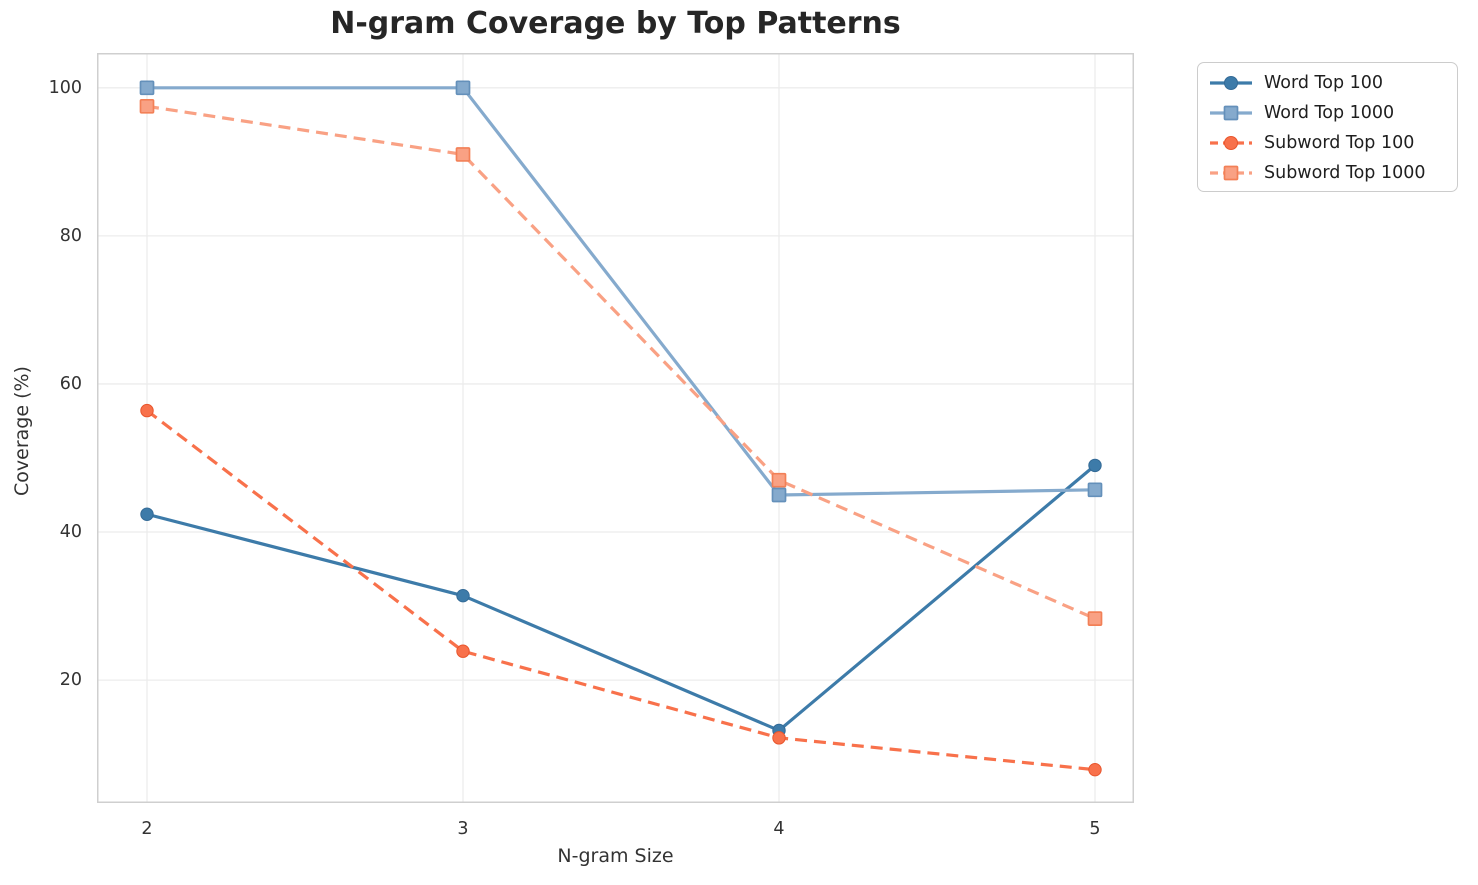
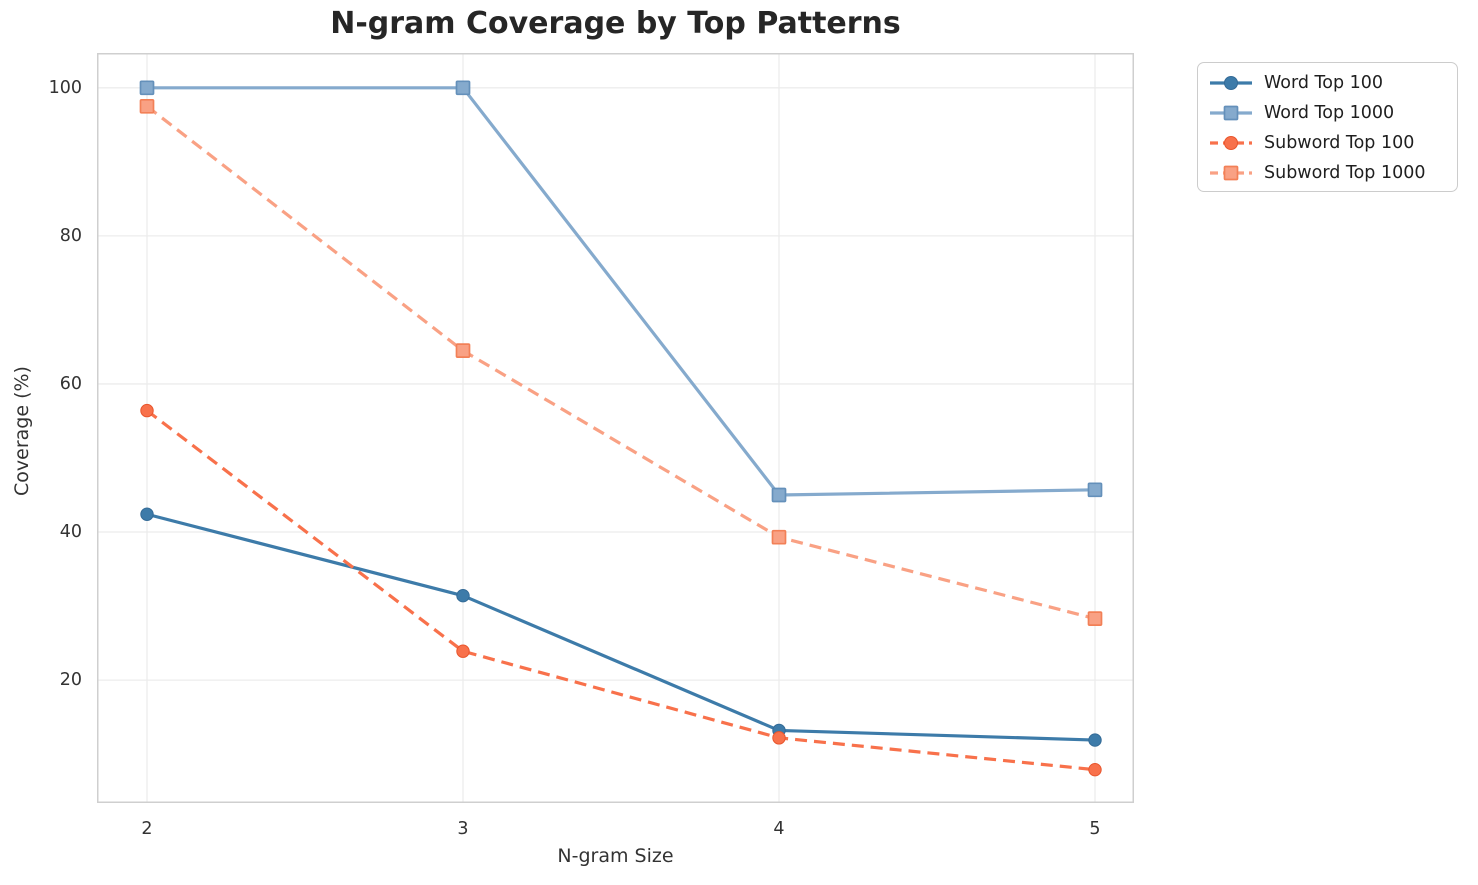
Subword Top 1000/3: 91 -> 64
Subword Top 1000/4: 47 -> 39
Word Top 100/5: 49 -> 12
